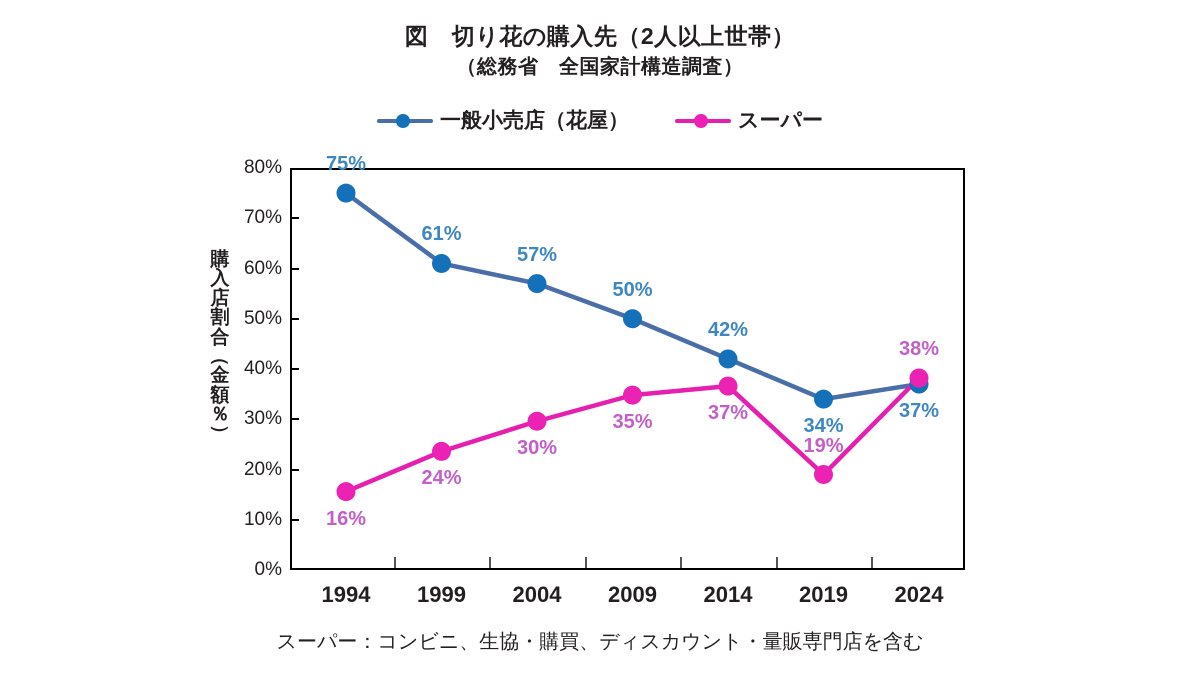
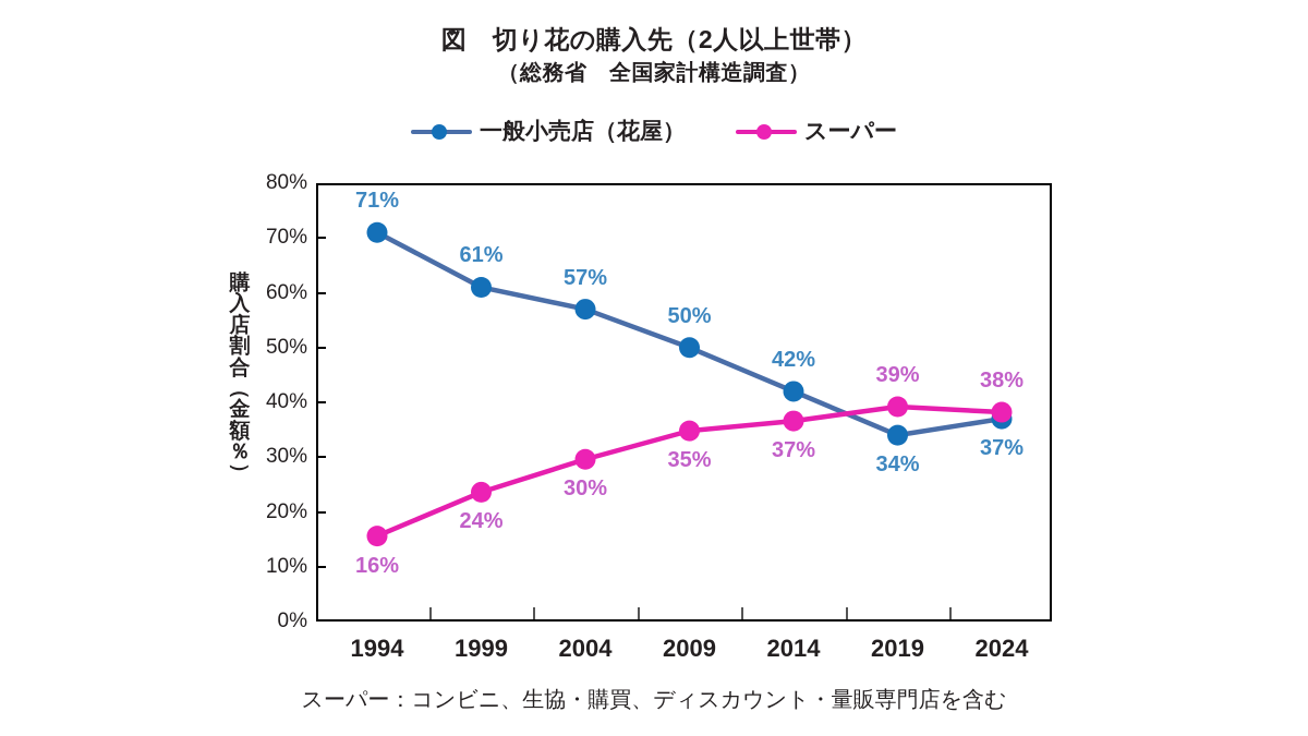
一般小売店（花屋）/1994: 75% -> 71%
スーパー/2019: 19% -> 39%
